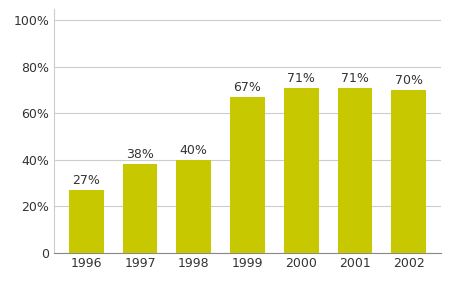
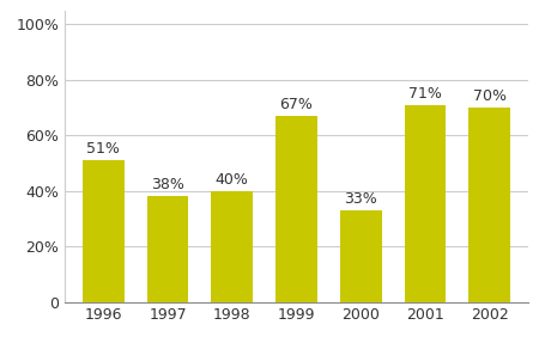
1996: 27% -> 51%
2000: 71% -> 33%
